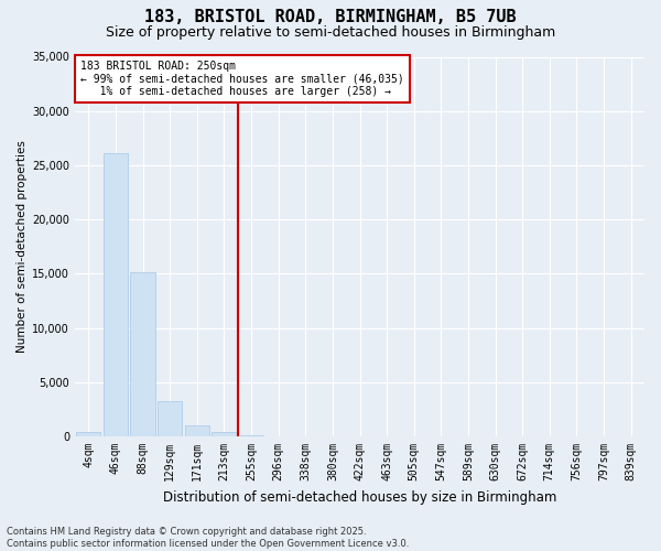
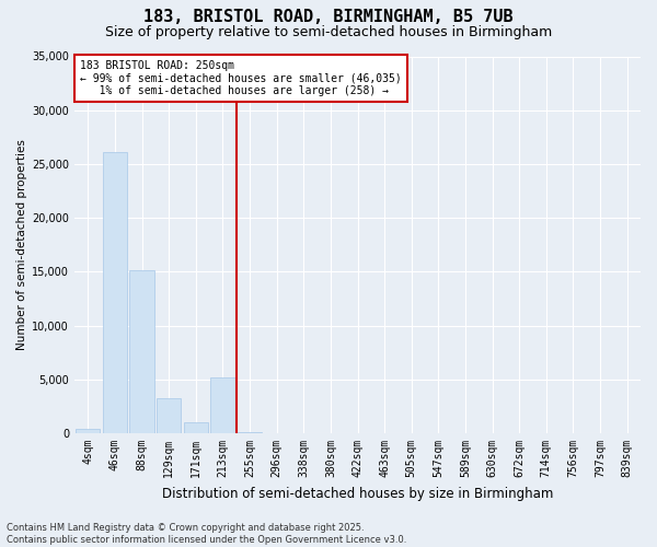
213sqm: 400 -> 5,200
